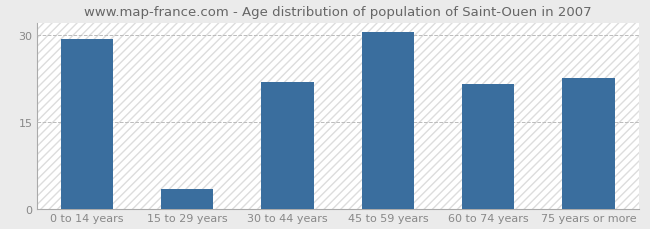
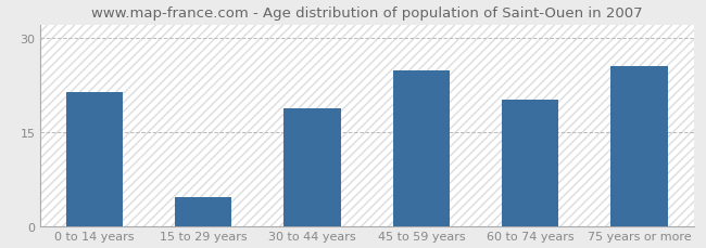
0 to 14 years: 29.3 -> 21.4
15 to 29 years: 3.5 -> 4.6
30 to 44 years: 21.8 -> 18.8
45 to 59 years: 30.4 -> 24.8
60 to 74 years: 21.5 -> 20.2
75 years or more: 22.5 -> 25.4
